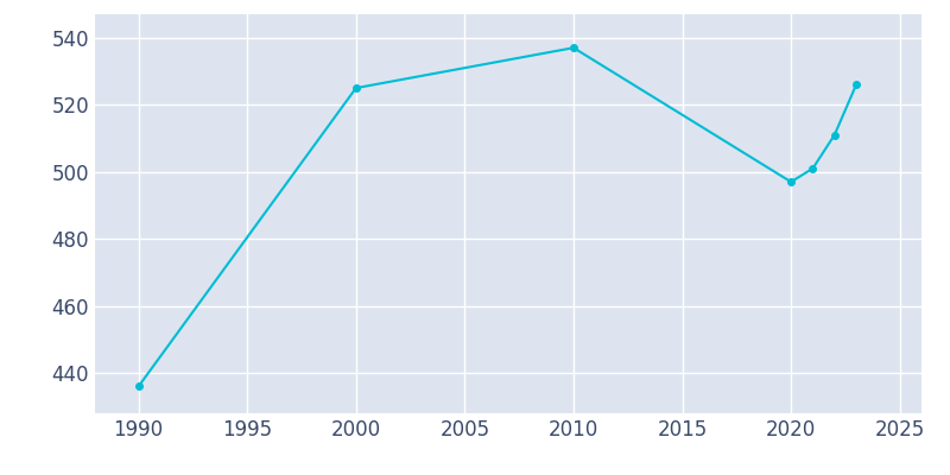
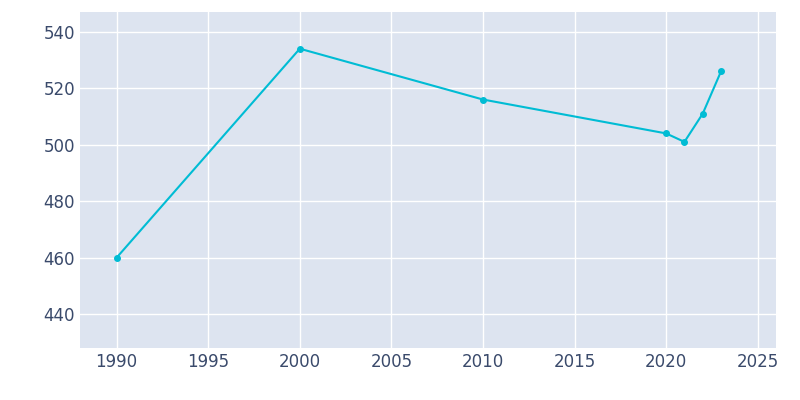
1990: 436 -> 460
2000: 525 -> 534
2010: 537 -> 516
2020: 497 -> 504
